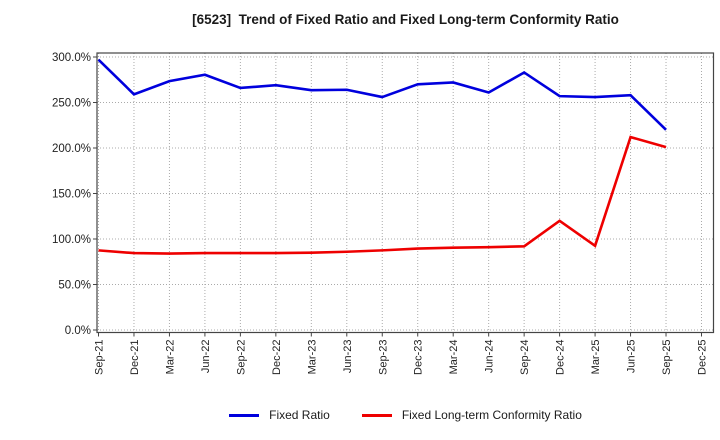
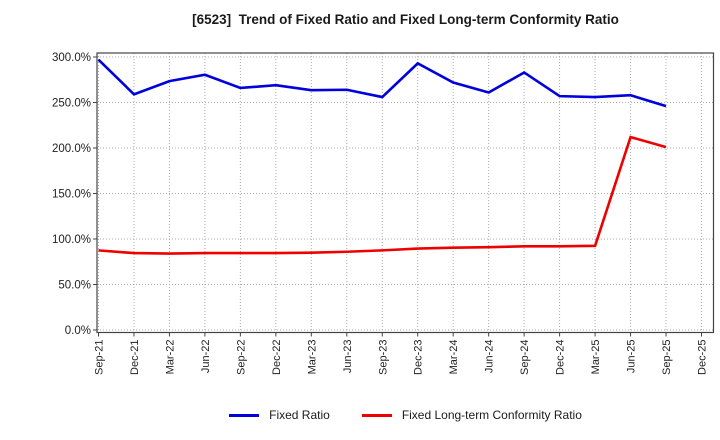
Fixed Ratio/Dec-23: 270% -> 290%
Fixed Long-term Conformity Ratio/Dec-24: 120% -> 90%
Fixed Ratio/Sep-25: 220% -> 250%
